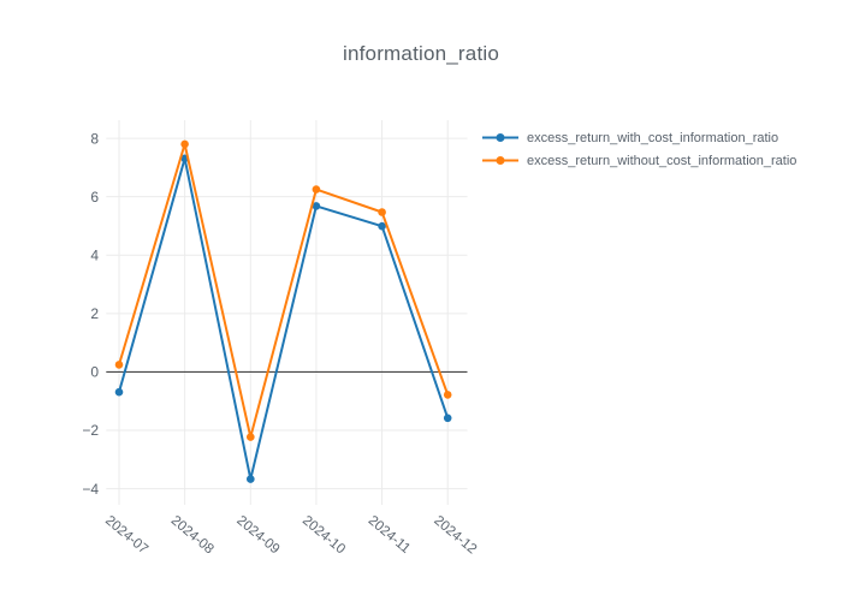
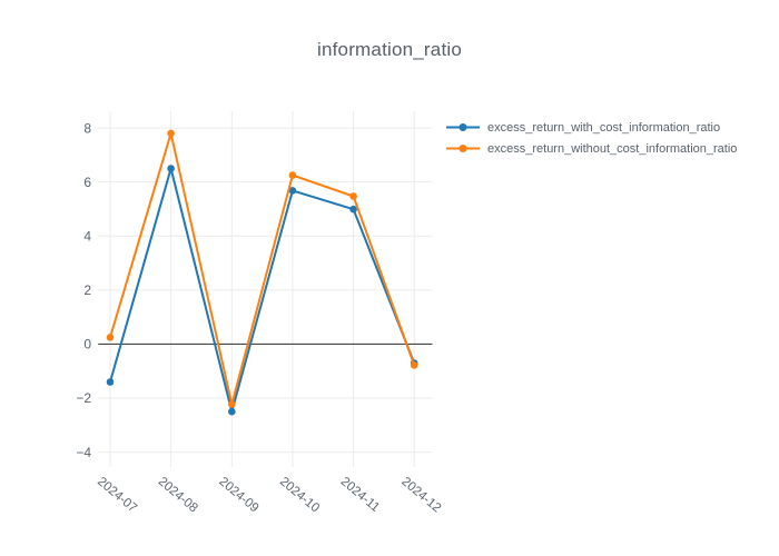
excess_return_with_cost_information_ratio/2024-07: -0.7 -> -1.4
excess_return_with_cost_information_ratio/2024-08: 7.3 -> 6.5
excess_return_with_cost_information_ratio/2024-09: -3.7 -> -2.5
excess_return_with_cost_information_ratio/2024-12: -1.6 -> -0.7
